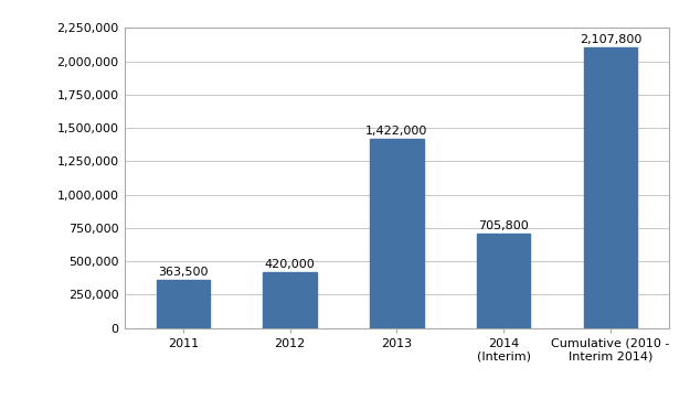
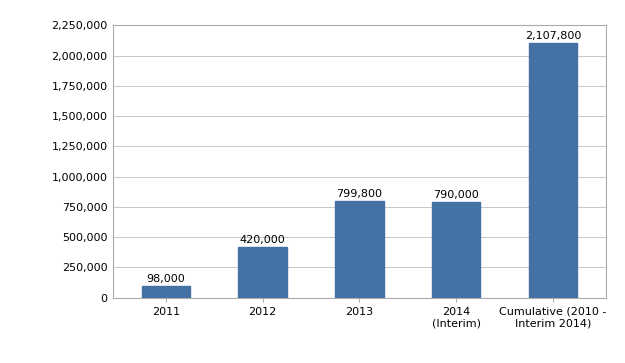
2011: 363,500 -> 98,000
2013: 1,422,000 -> 799,800
2014 (Interim): 705,800 -> 790,000
